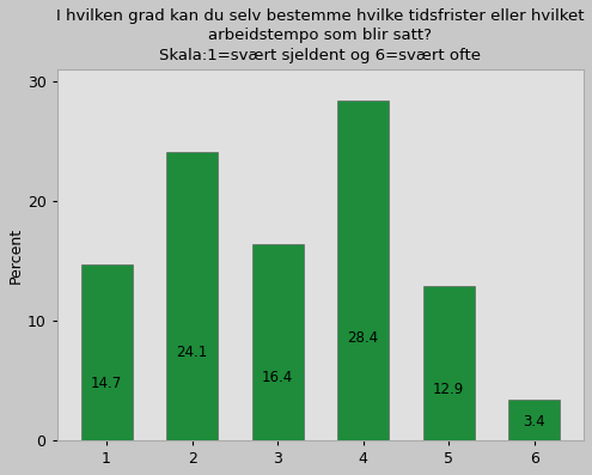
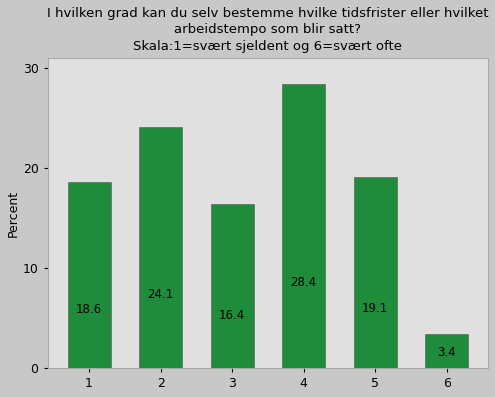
1: 14.7 -> 18.6
5: 12.9 -> 19.1
